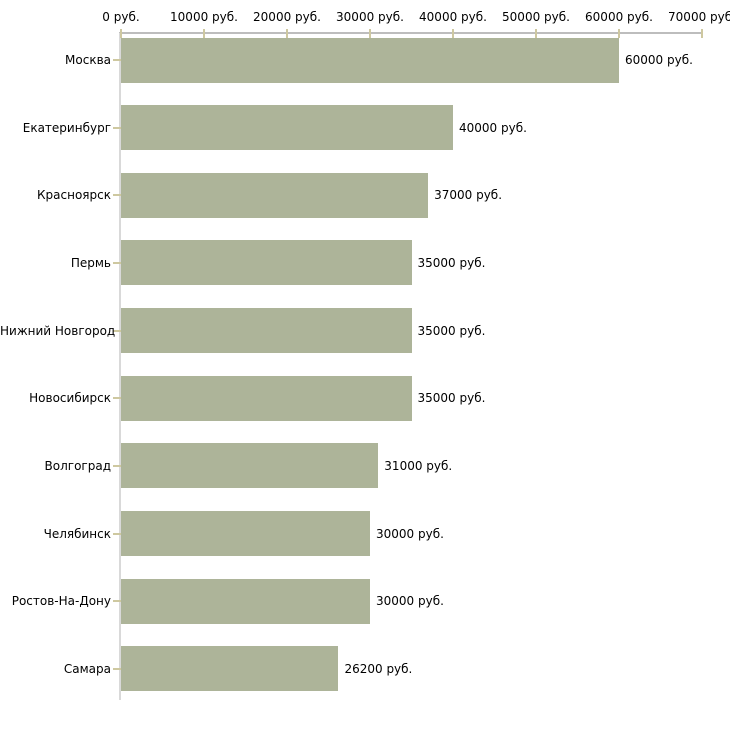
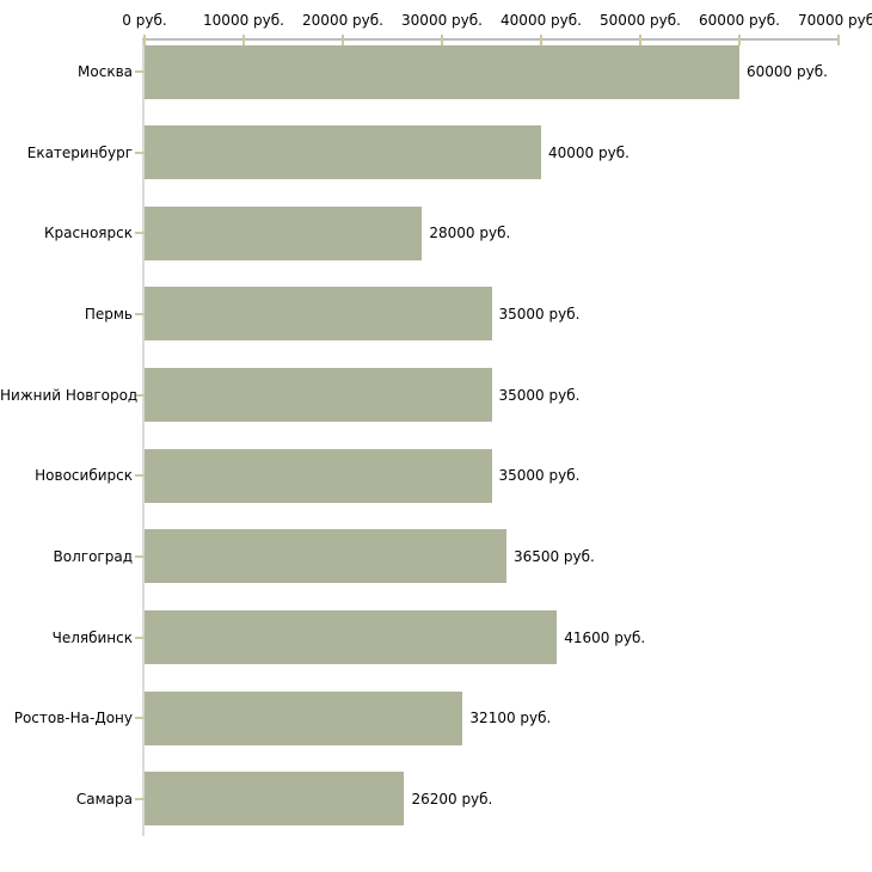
Красноярск: 37000 -> 28000
Волгоград: 31000 -> 36500
Челябинск: 30000 -> 41600
Ростов-На-Дону: 30000 -> 32100
